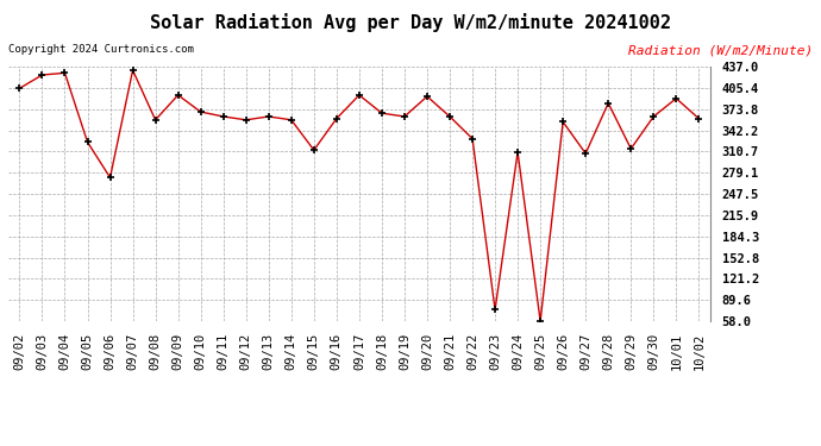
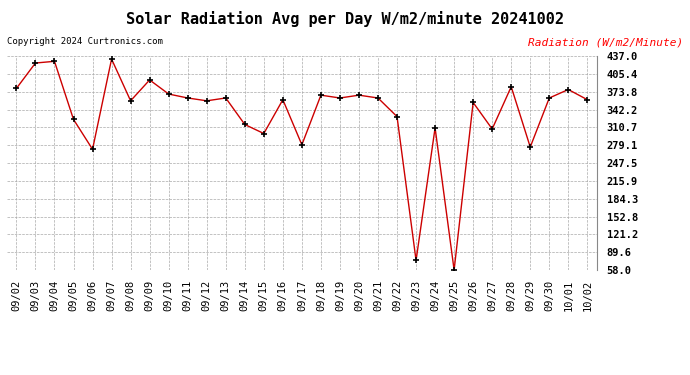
09/02: 405 -> 380
09/14: 358 -> 316
09/15: 313 -> 300
09/17: 395 -> 280
09/20: 393 -> 368
09/29: 315 -> 276
10/01: 390 -> 378
